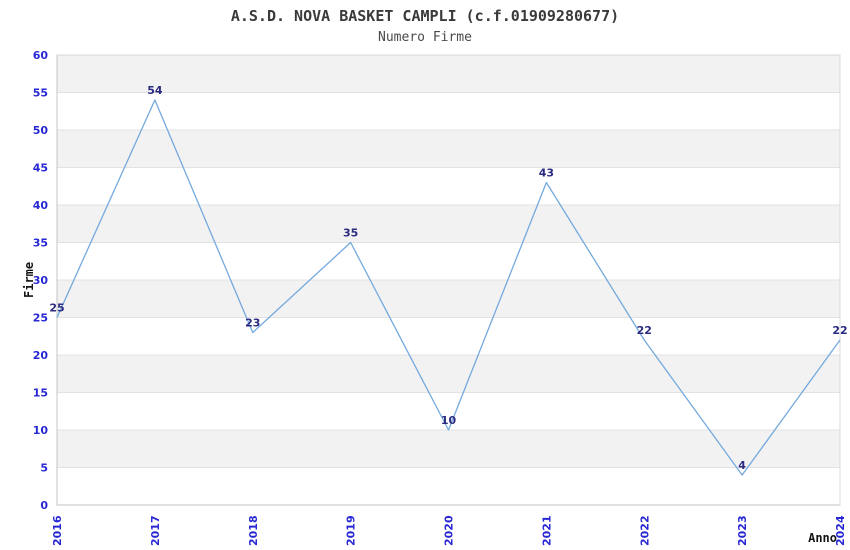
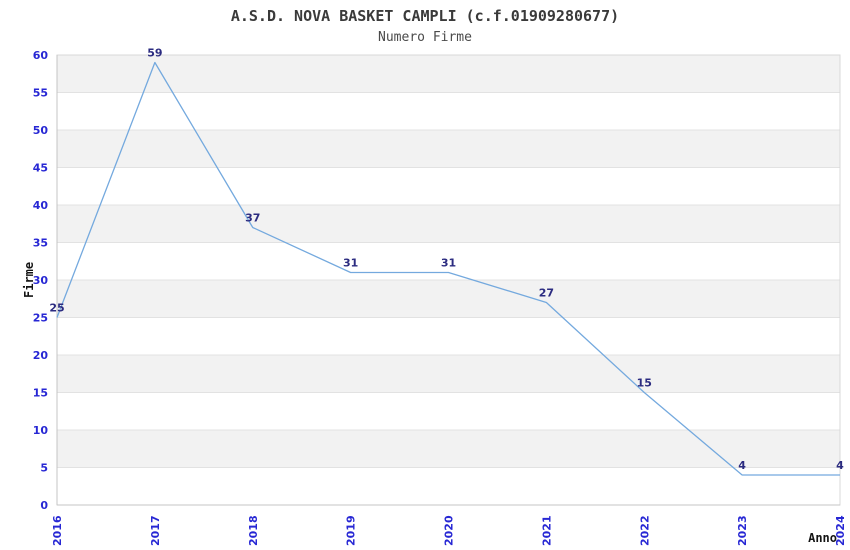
2017: 54 -> 59
2018: 23 -> 37
2019: 35 -> 31
2020: 10 -> 31
2021: 43 -> 27
2022: 22 -> 15
2024: 22 -> 4
